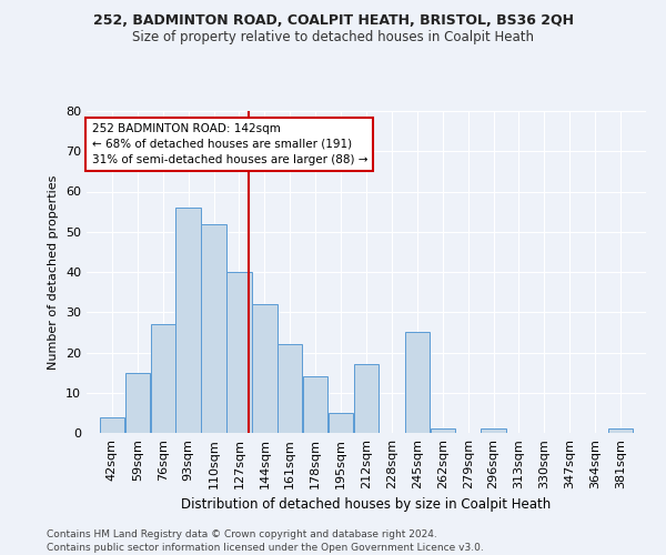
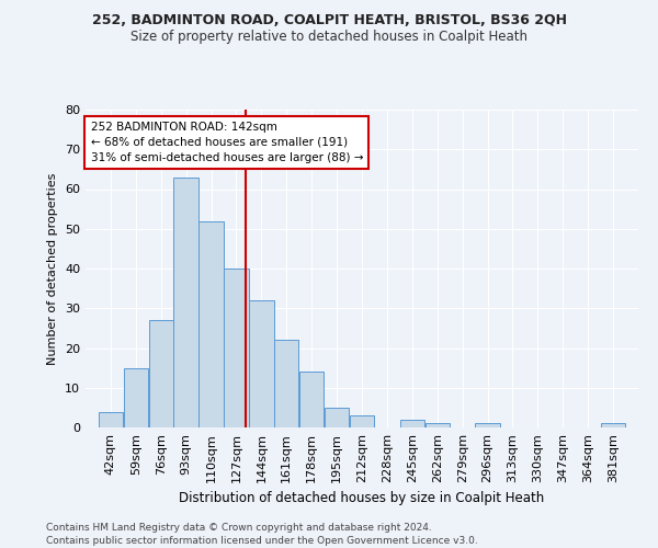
93sqm: 56 -> 63
212sqm: 17 -> 3
245sqm: 25 -> 2
